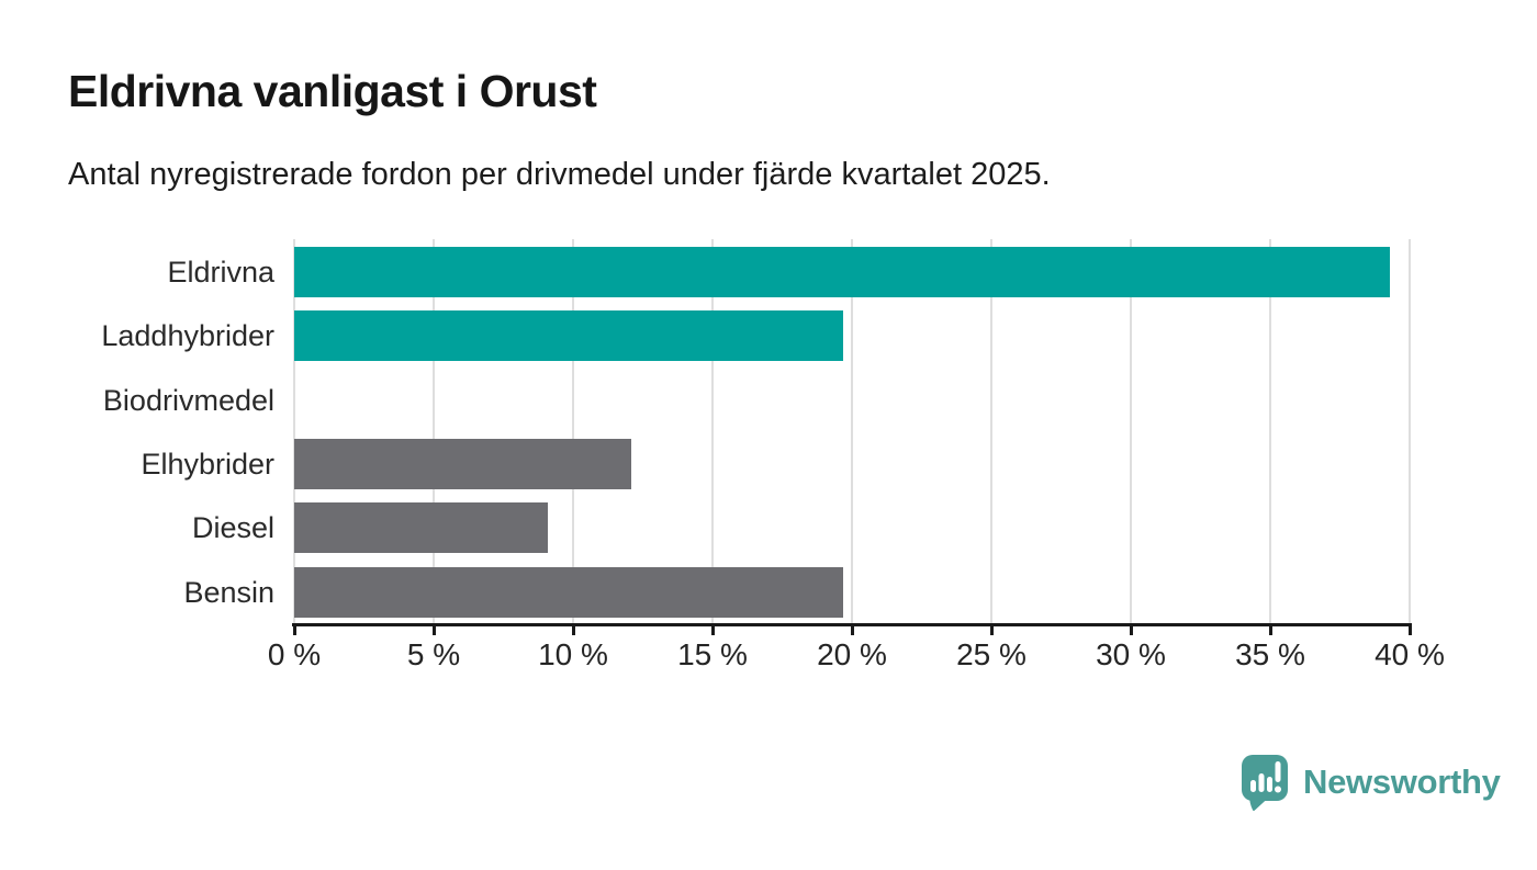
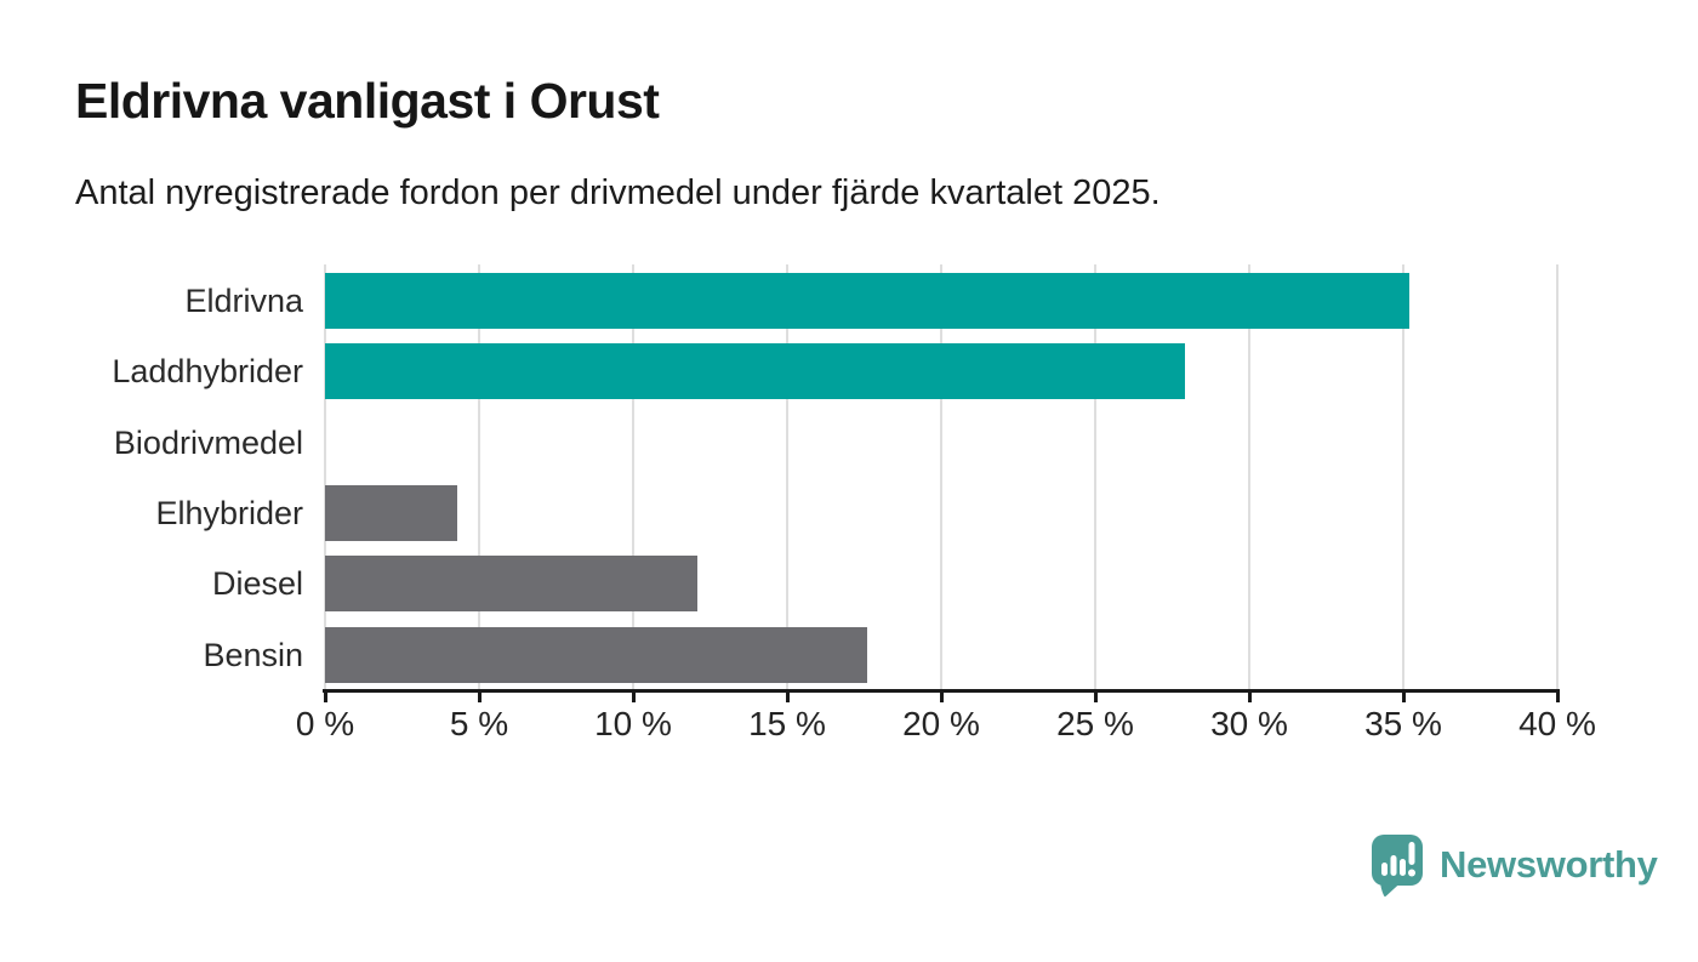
Eldrivna: 39.3% -> 35.2%
Laddhybrider: 19.7% -> 27.9%
Elhybrider: 12.1% -> 4.3%
Diesel: 9.1% -> 12.1%
Bensin: 19.7% -> 17.6%
